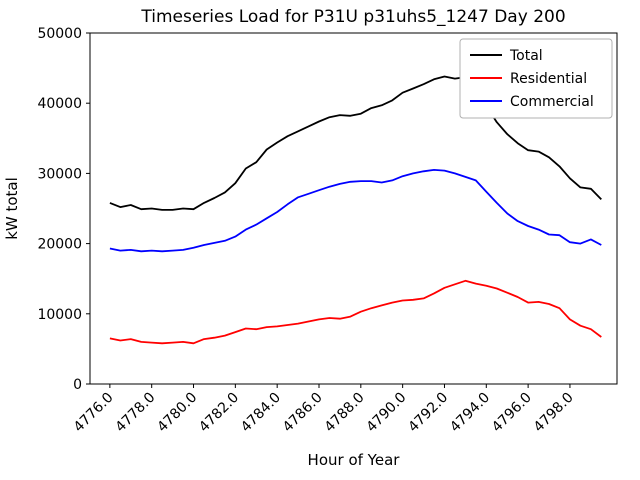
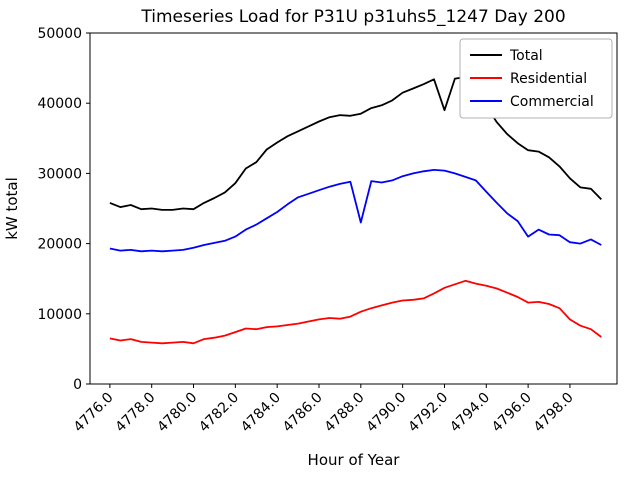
Commercial/4788.0: 29000 -> 23000
Total/4792.0: 44000 -> 39000
Commercial/4796.0: 22000 -> 21000
